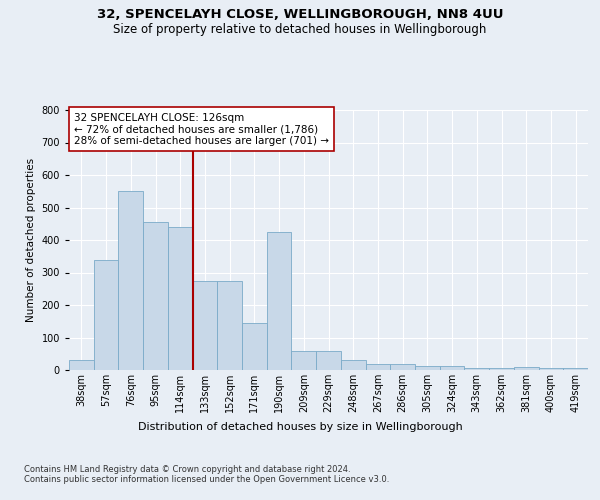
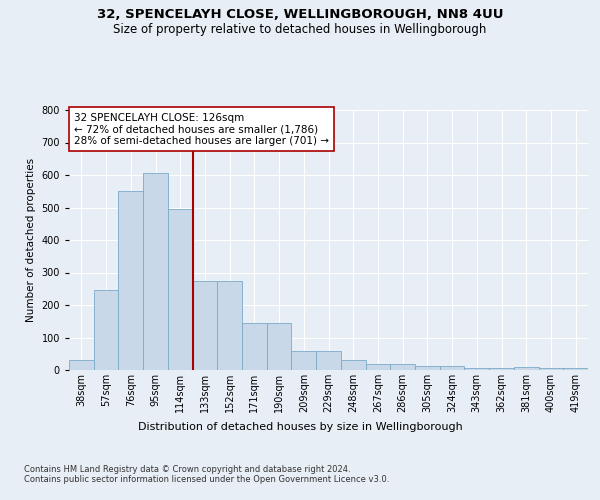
57sqm: 340 -> 245
95sqm: 455 -> 605
114sqm: 440 -> 495
190sqm: 425 -> 145
